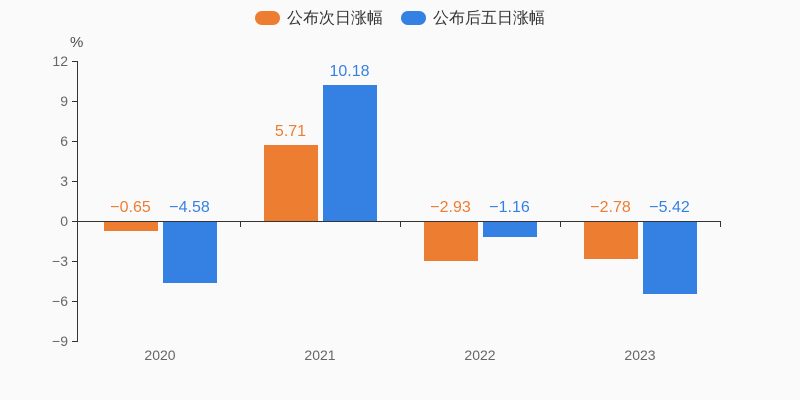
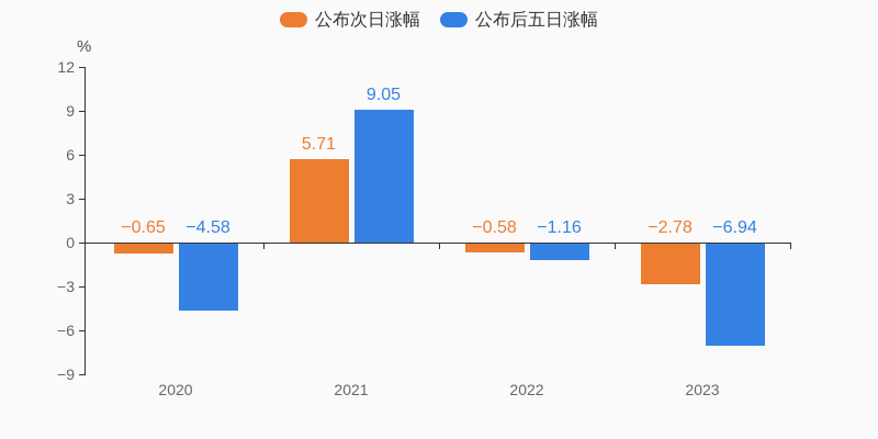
公布后五日涨幅/2021: 10.18 -> 9.05
公布次日涨幅/2022: −2.93 -> −0.58
公布后五日涨幅/2023: −5.42 -> −6.94
